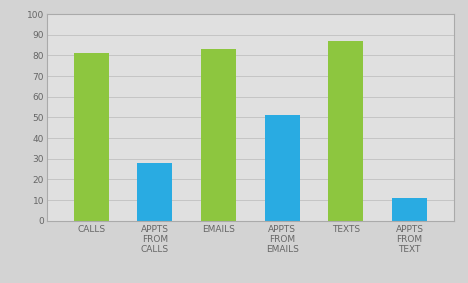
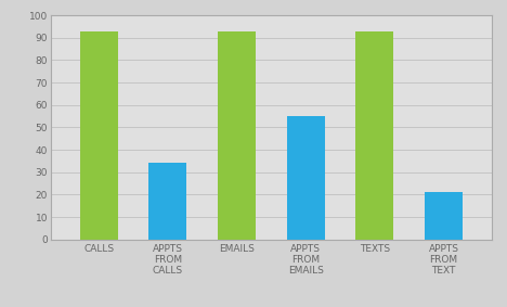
CALLS: 81 -> 93
APPTS FROM CALLS: 28 -> 34
EMAILS: 83 -> 93
APPTS FROM EMAILS: 51 -> 55
TEXTS: 87 -> 93
APPTS FROM TEXT: 11 -> 21
